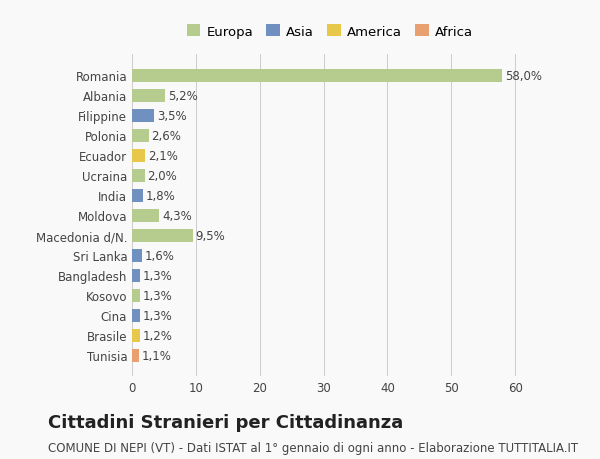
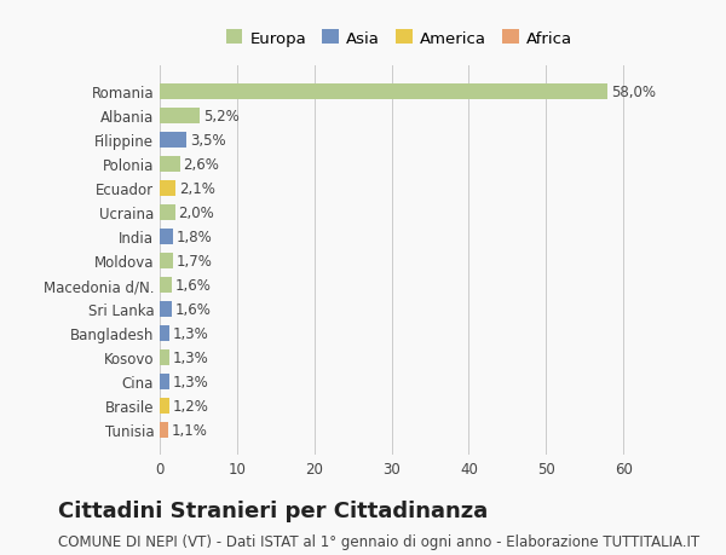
Moldova: 4,3% -> 1,7%
Macedonia d/N.: 9,5% -> 1,6%
